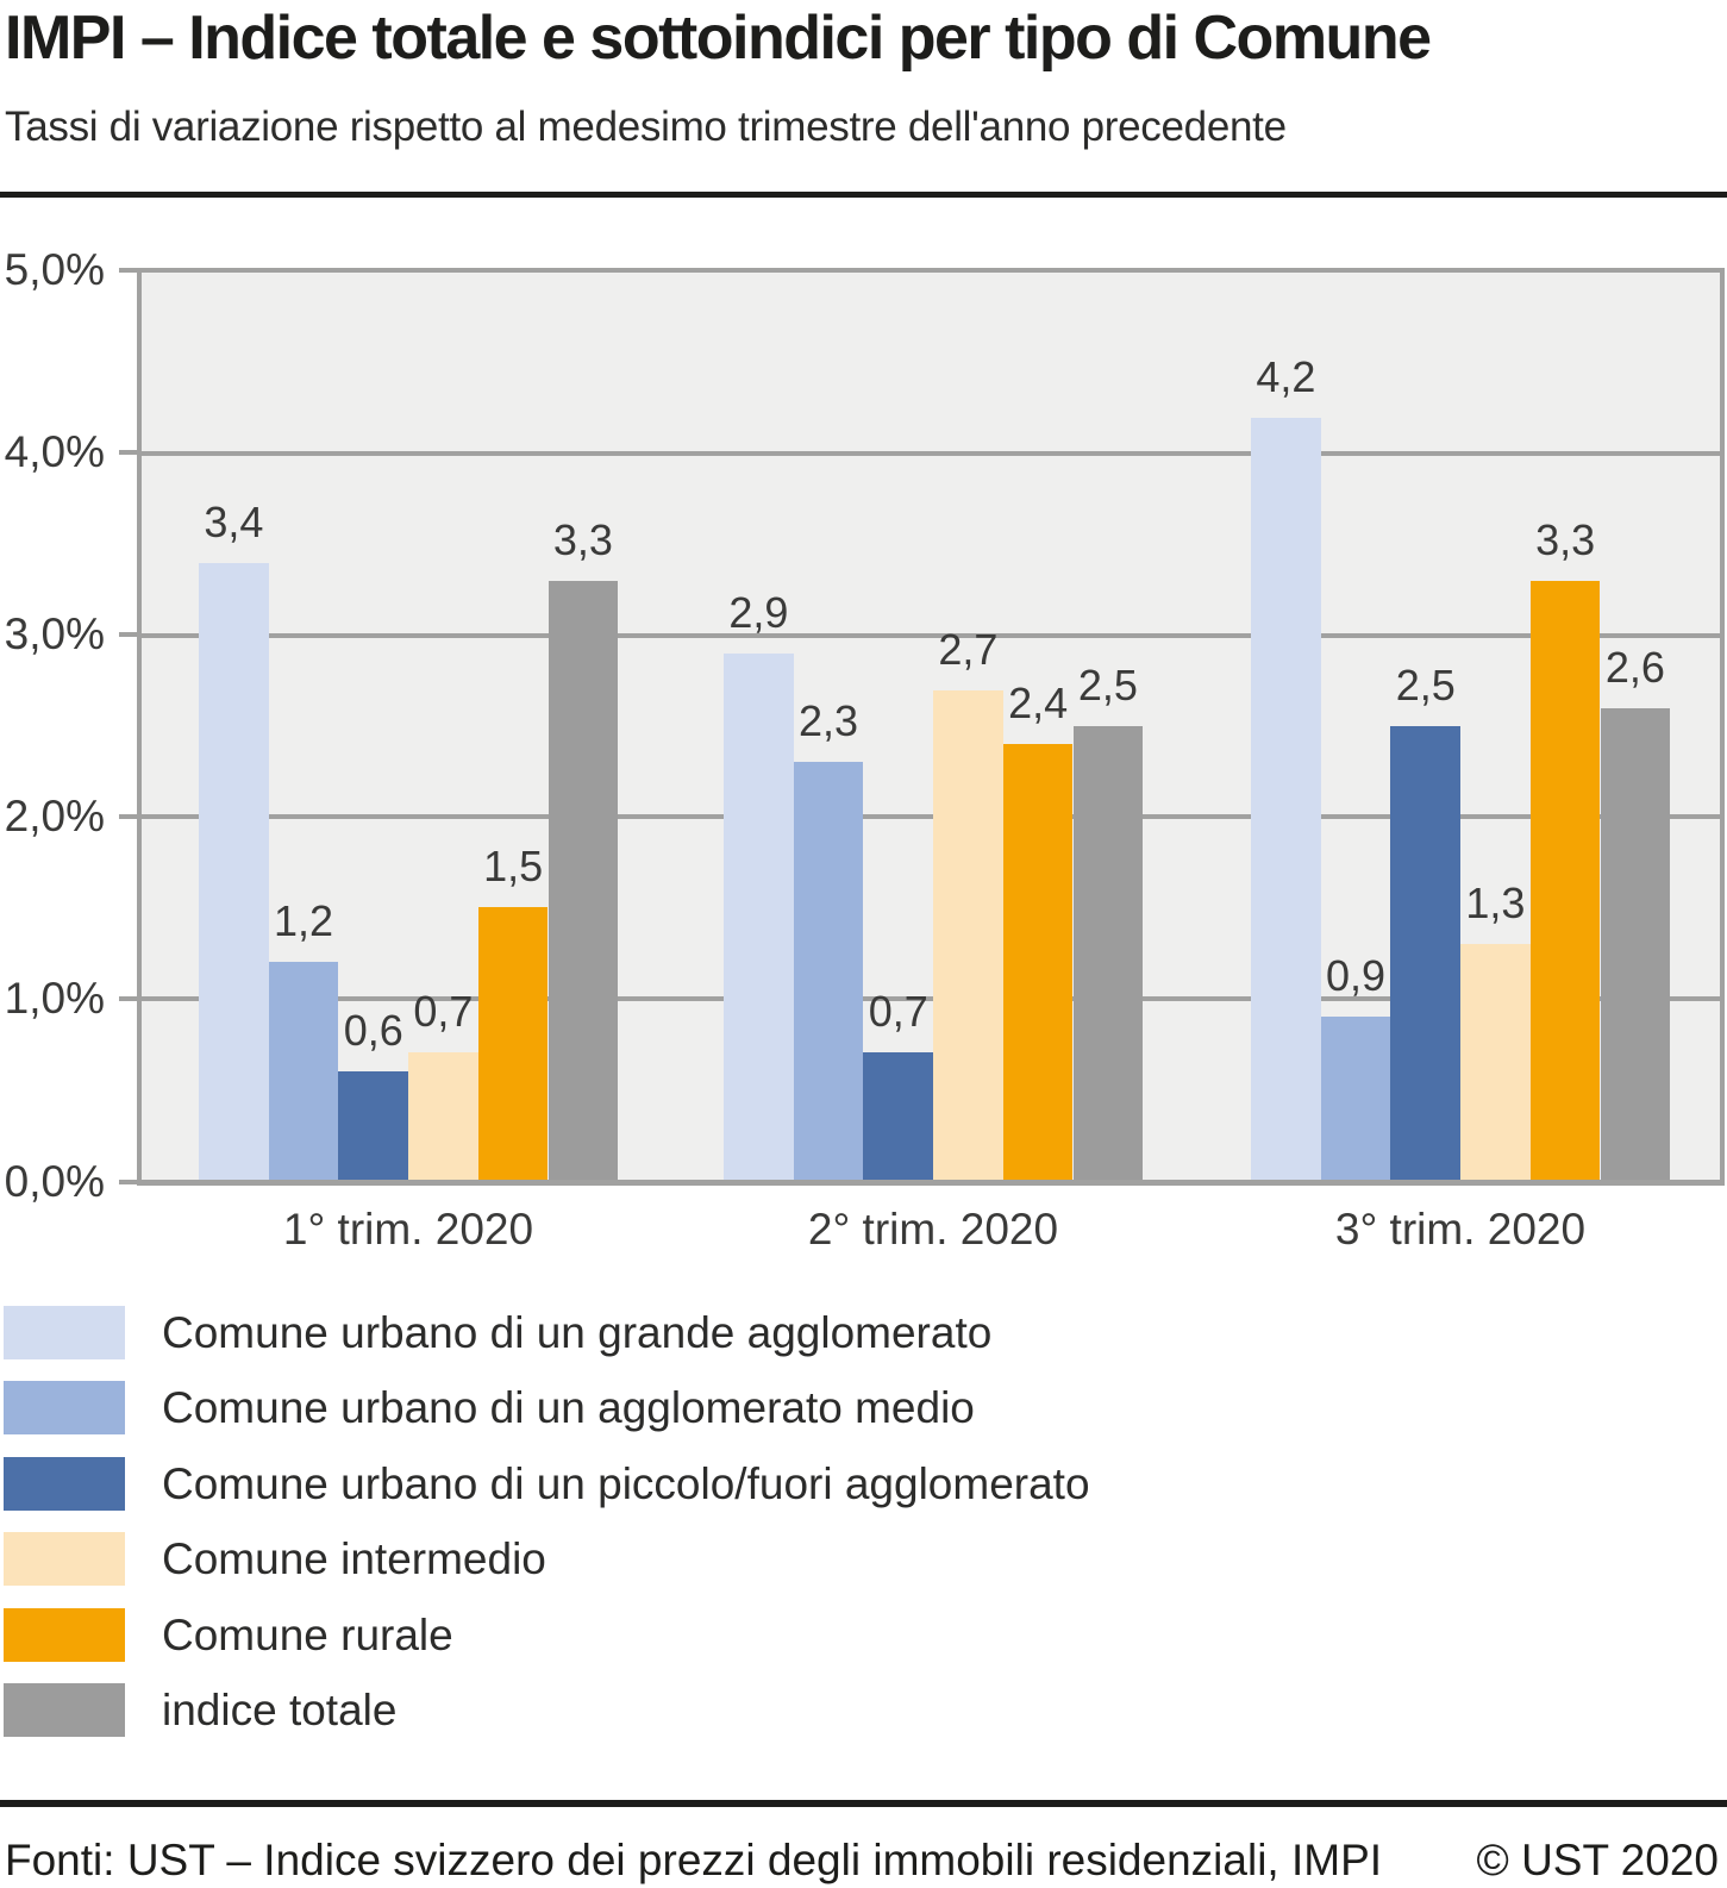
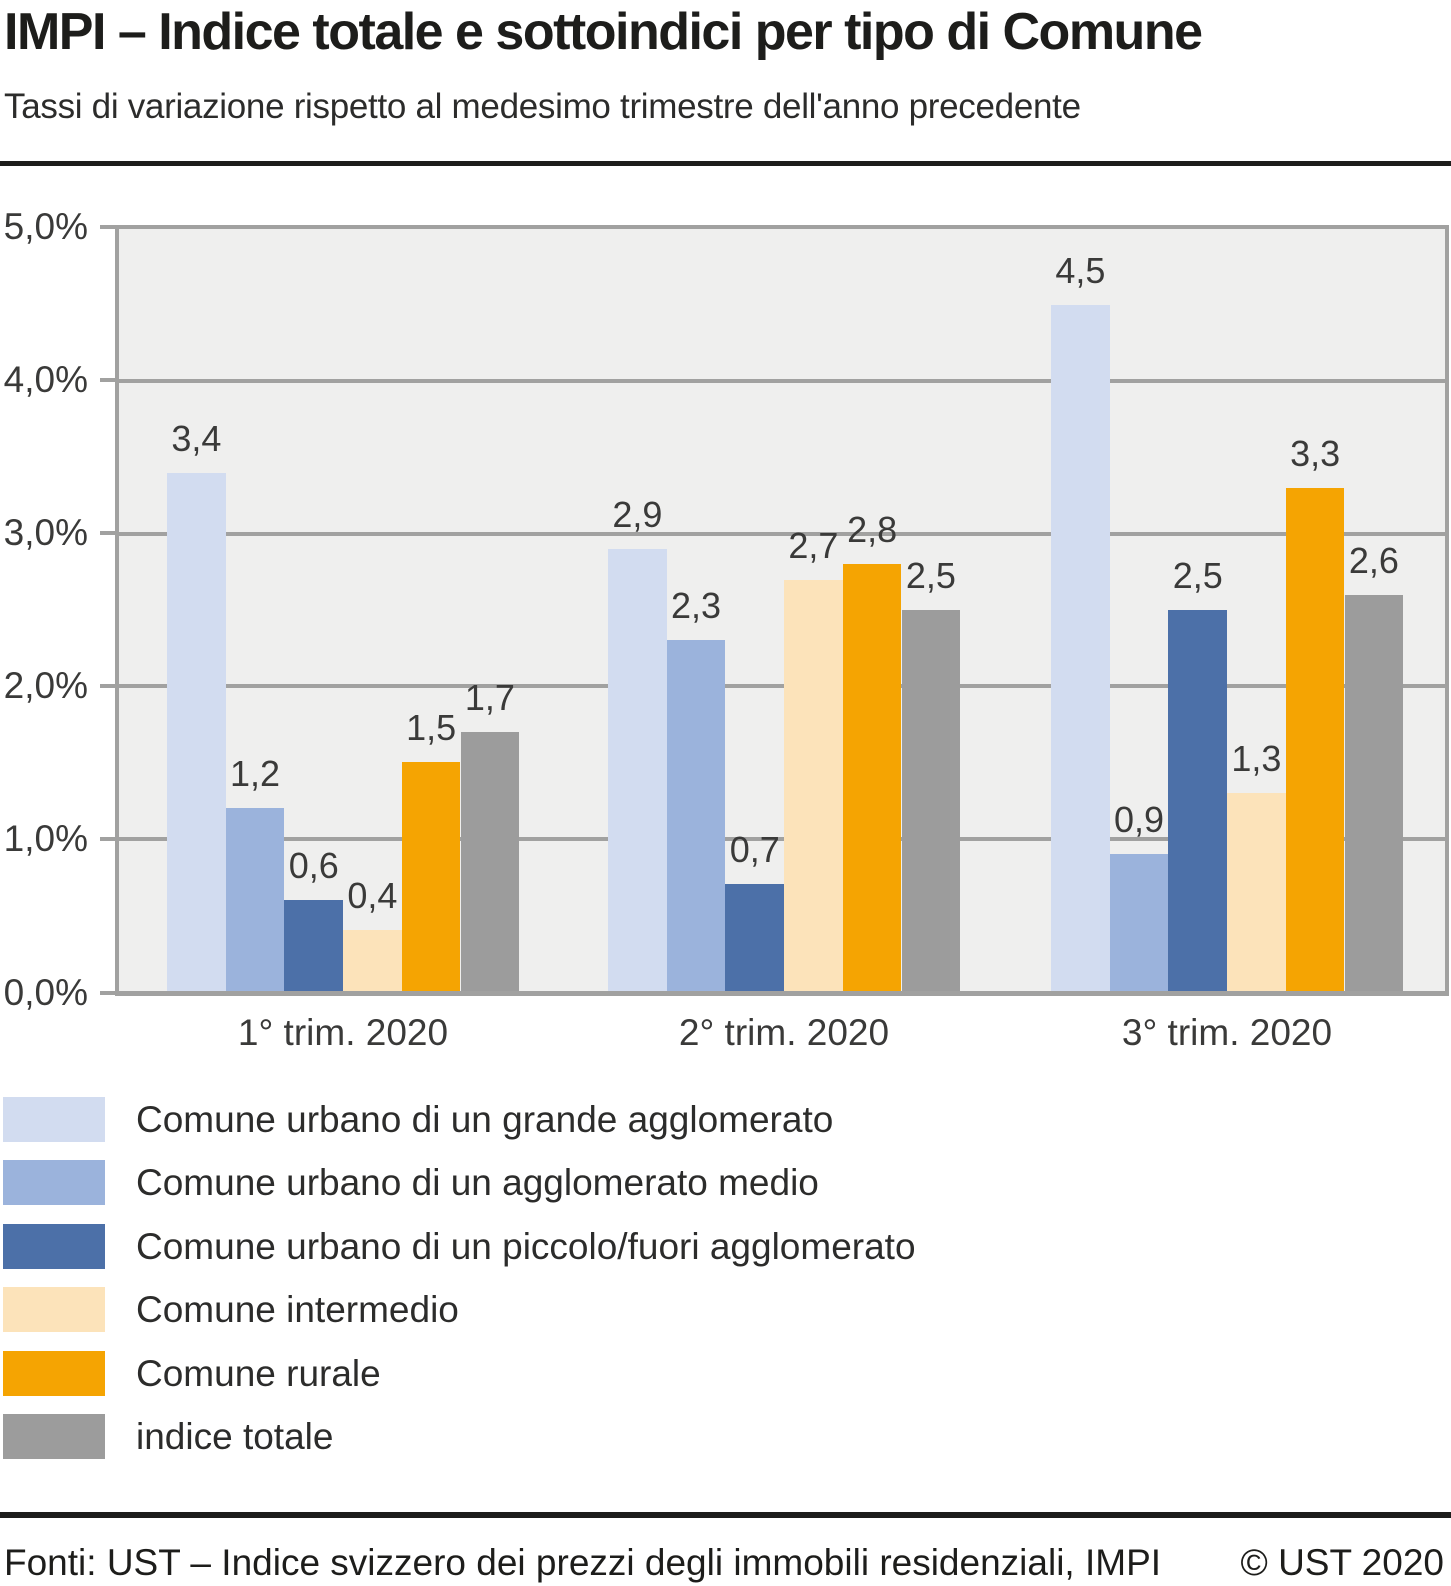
Comune intermedio/1° trim. 2020: 0,7 -> 0,4
indice totale/1° trim. 2020: 3,3 -> 1,7
Comune rurale/2° trim. 2020: 2,4 -> 2,8
Comune urbano di un grande agglomerato/3° trim. 2020: 4,2 -> 4,5
